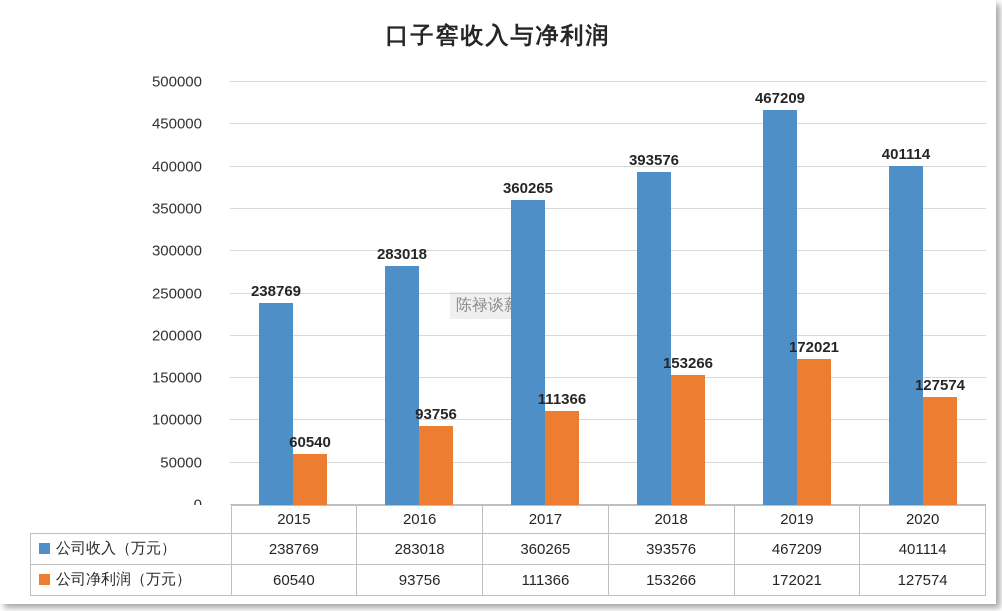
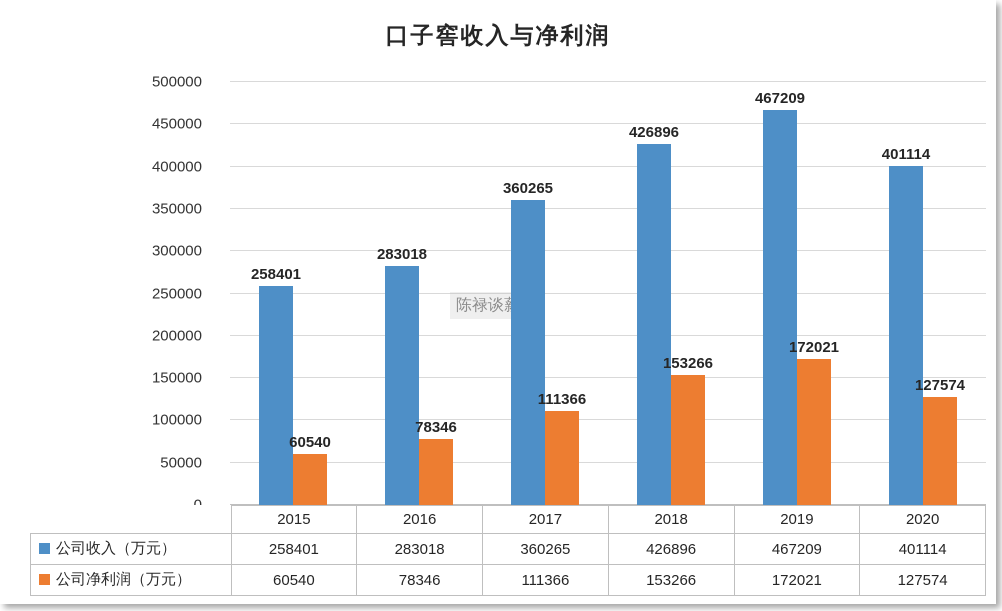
公司收入（万元）/2015: 238769 -> 258401
公司净利润（万元）/2016: 93756 -> 78346
公司收入（万元）/2018: 393576 -> 426896
